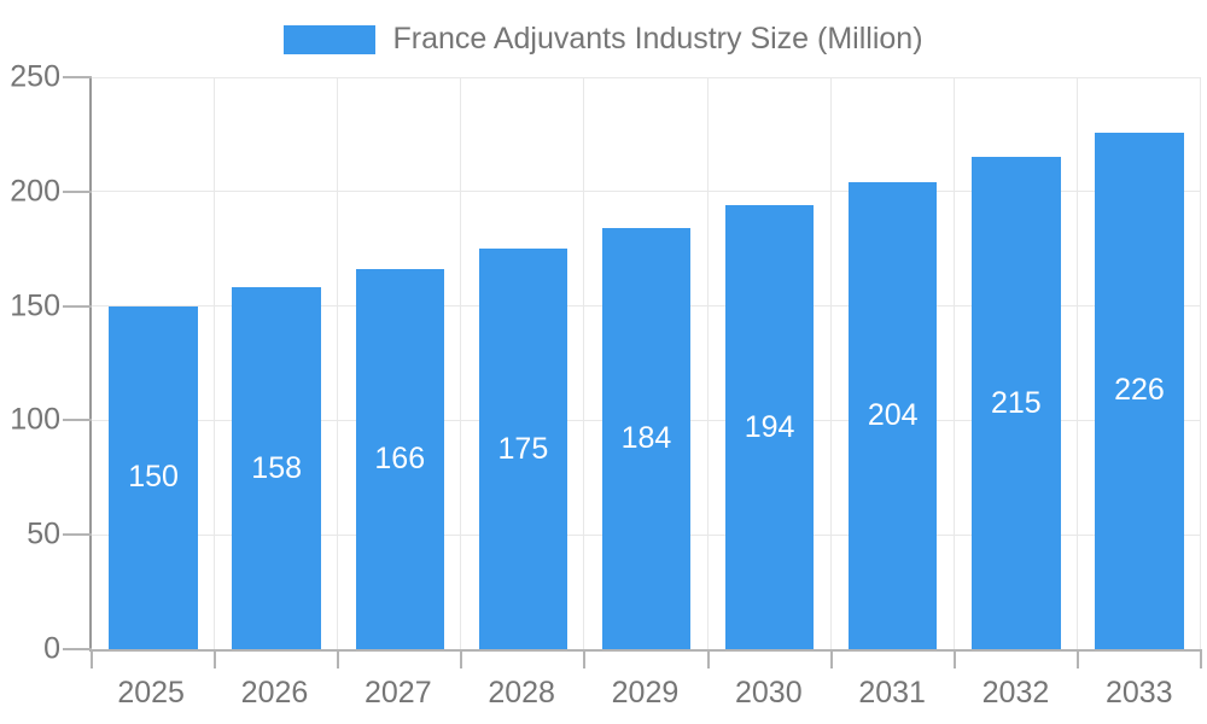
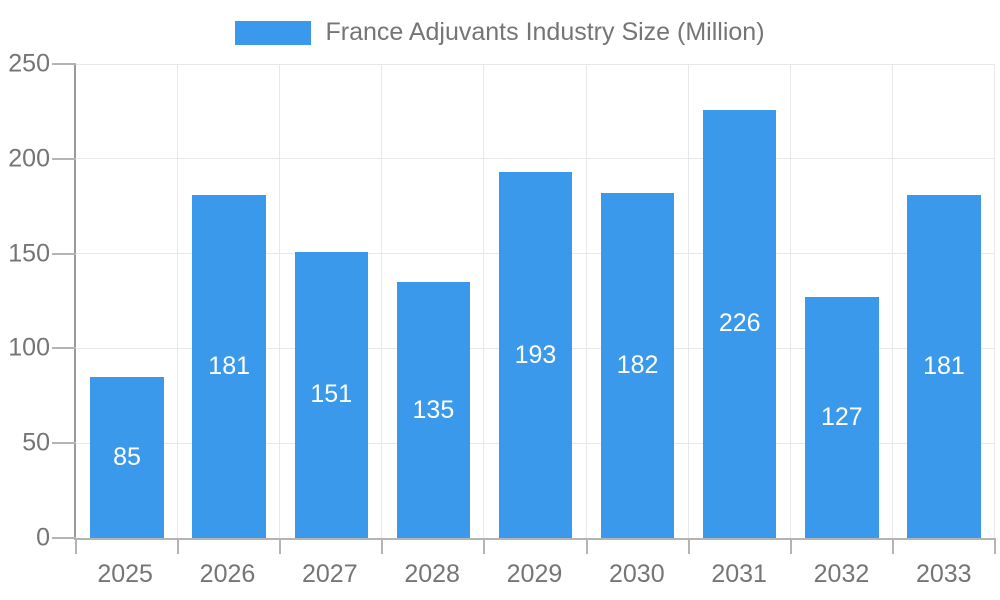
2025: 150 -> 85
2026: 158 -> 181
2027: 166 -> 151
2028: 175 -> 135
2029: 184 -> 193
2030: 194 -> 182
2031: 204 -> 226
2032: 215 -> 127
2033: 226 -> 181
